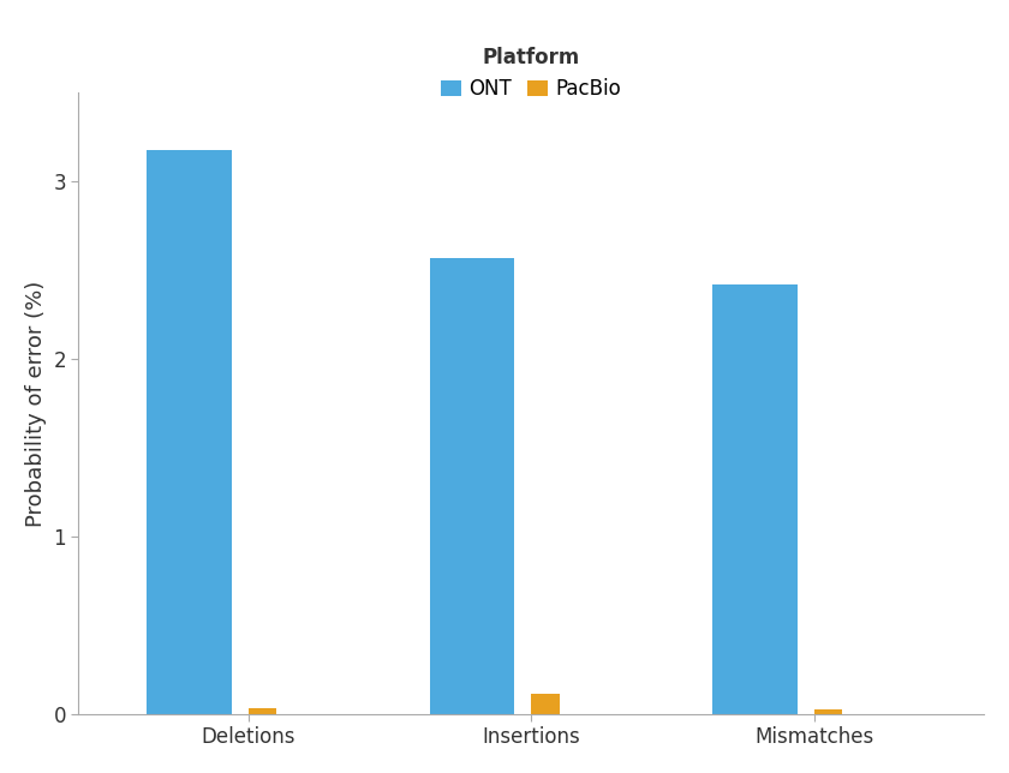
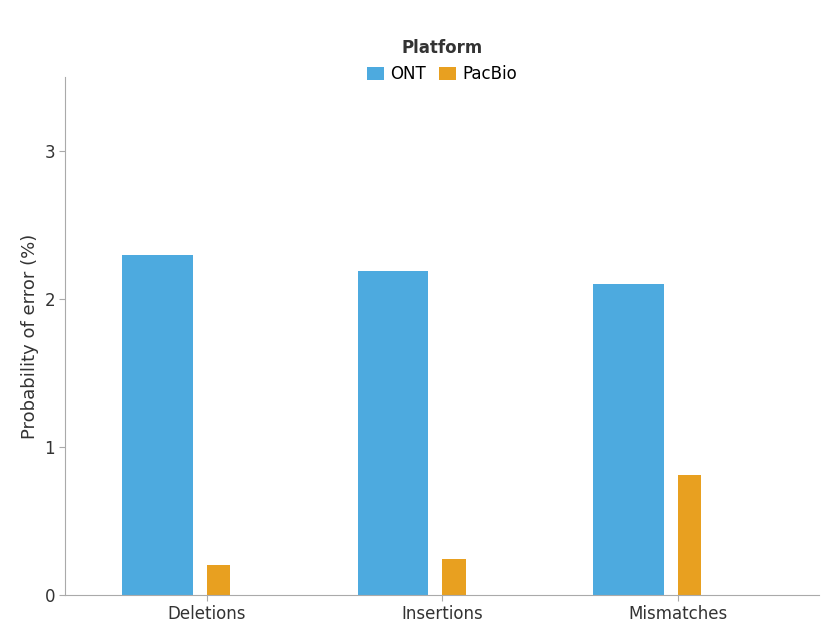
ONT/Deletions: 3.18 -> 2.30
PacBio/Deletions: 0.03 -> 0.20
ONT/Insertions: 2.57 -> 2.19
PacBio/Insertions: 0.11 -> 0.24
ONT/Mismatches: 2.42 -> 2.10
PacBio/Mismatches: 0.03 -> 0.81
